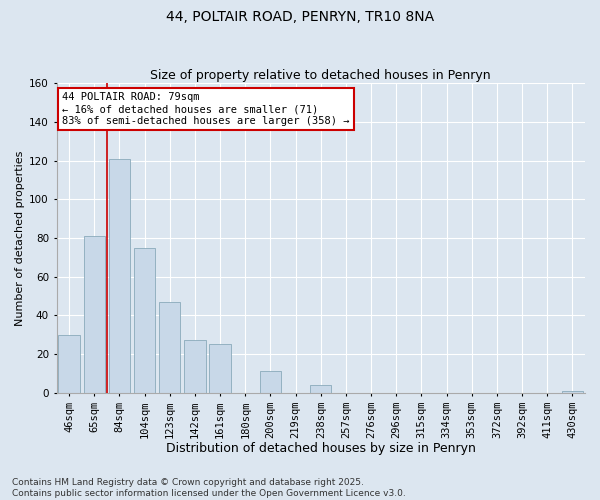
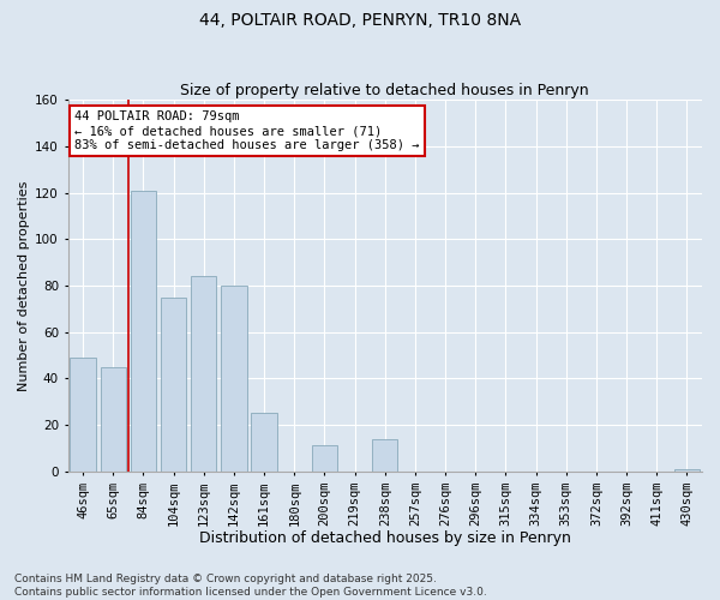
46sqm: 30 -> 49
65sqm: 81 -> 45
123sqm: 47 -> 84
142sqm: 27 -> 80
238sqm: 4 -> 14
